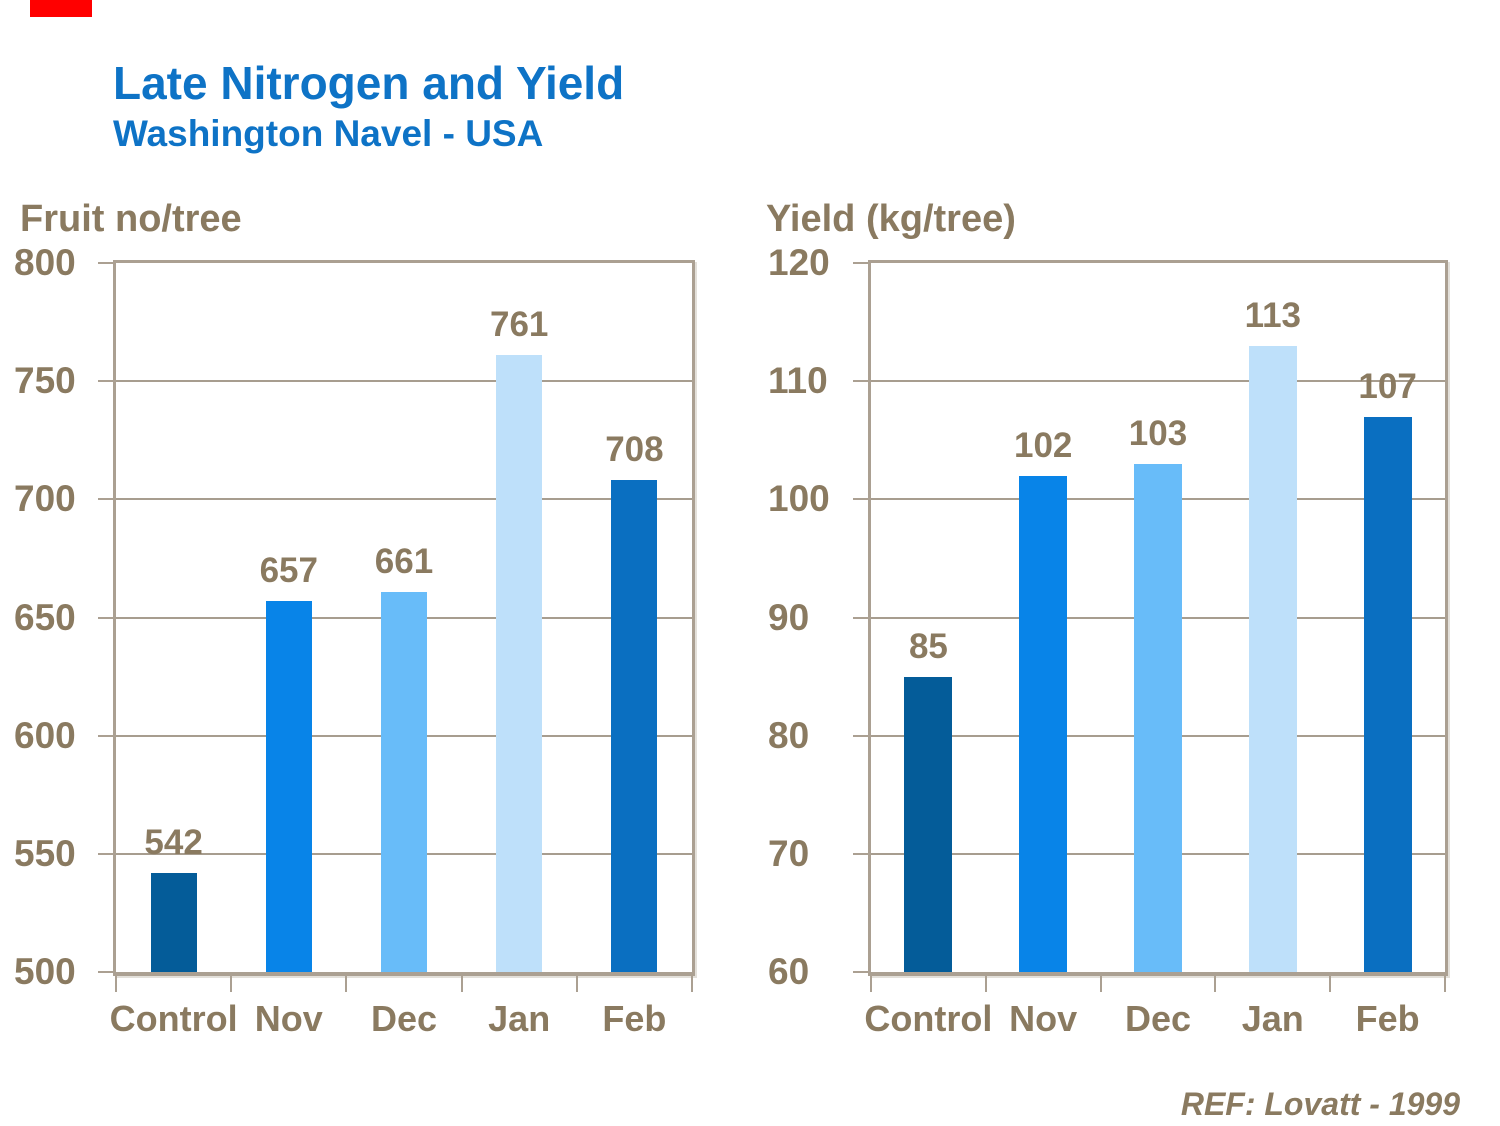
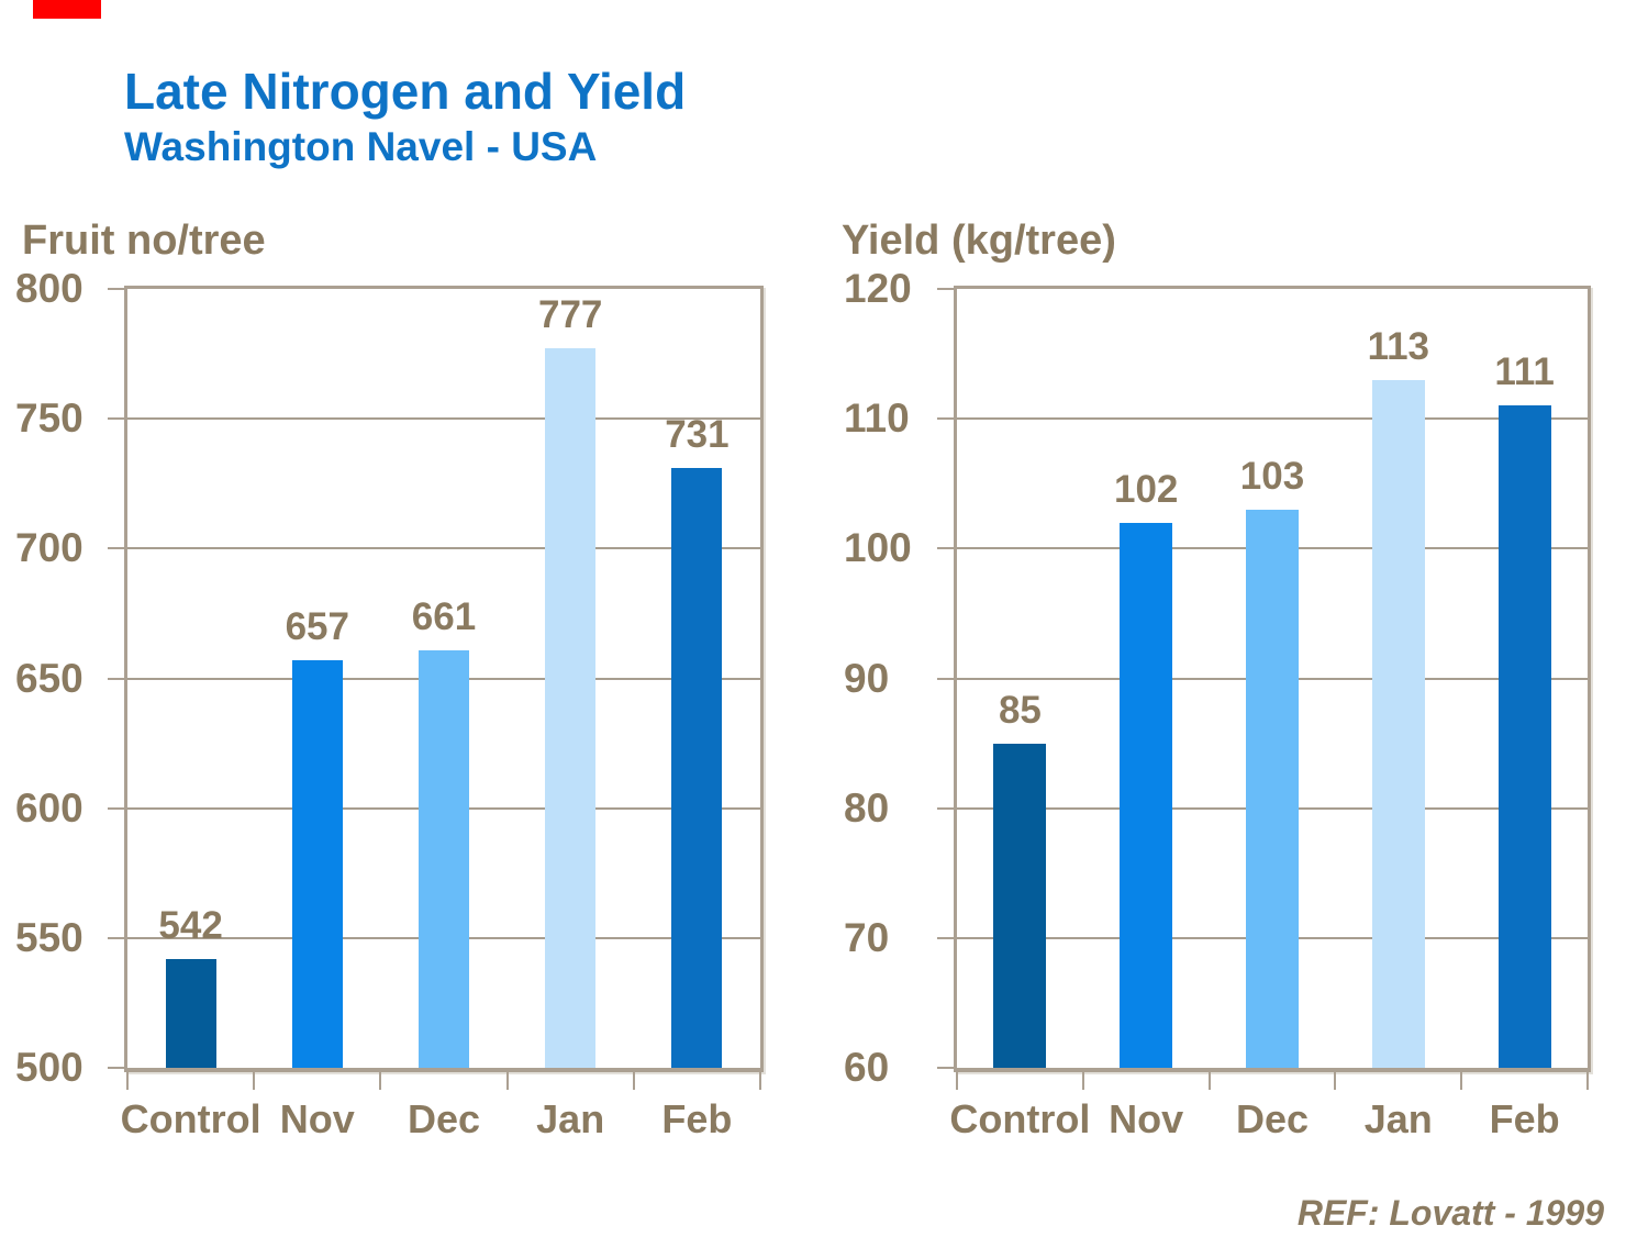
Fruit no/tree/Jan: 761 -> 777
Fruit no/tree/Feb: 708 -> 731
Yield (kg/tree)/Feb: 107 -> 111
